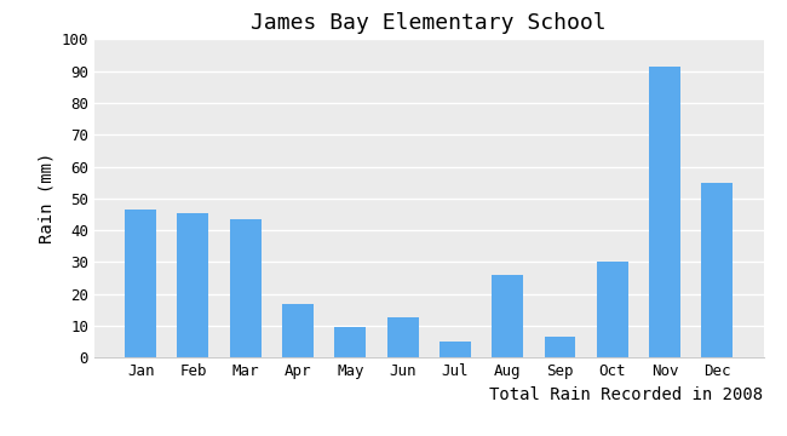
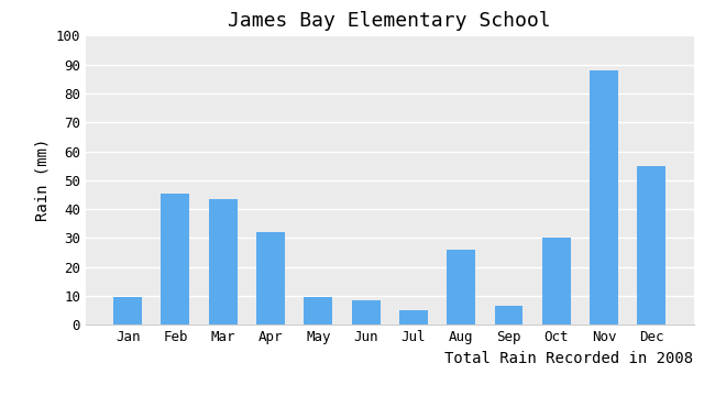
Jan: 46.5 -> 9.5
Apr: 17.0 -> 32.0
Jun: 12.5 -> 8.5
Nov: 91.5 -> 88.0
